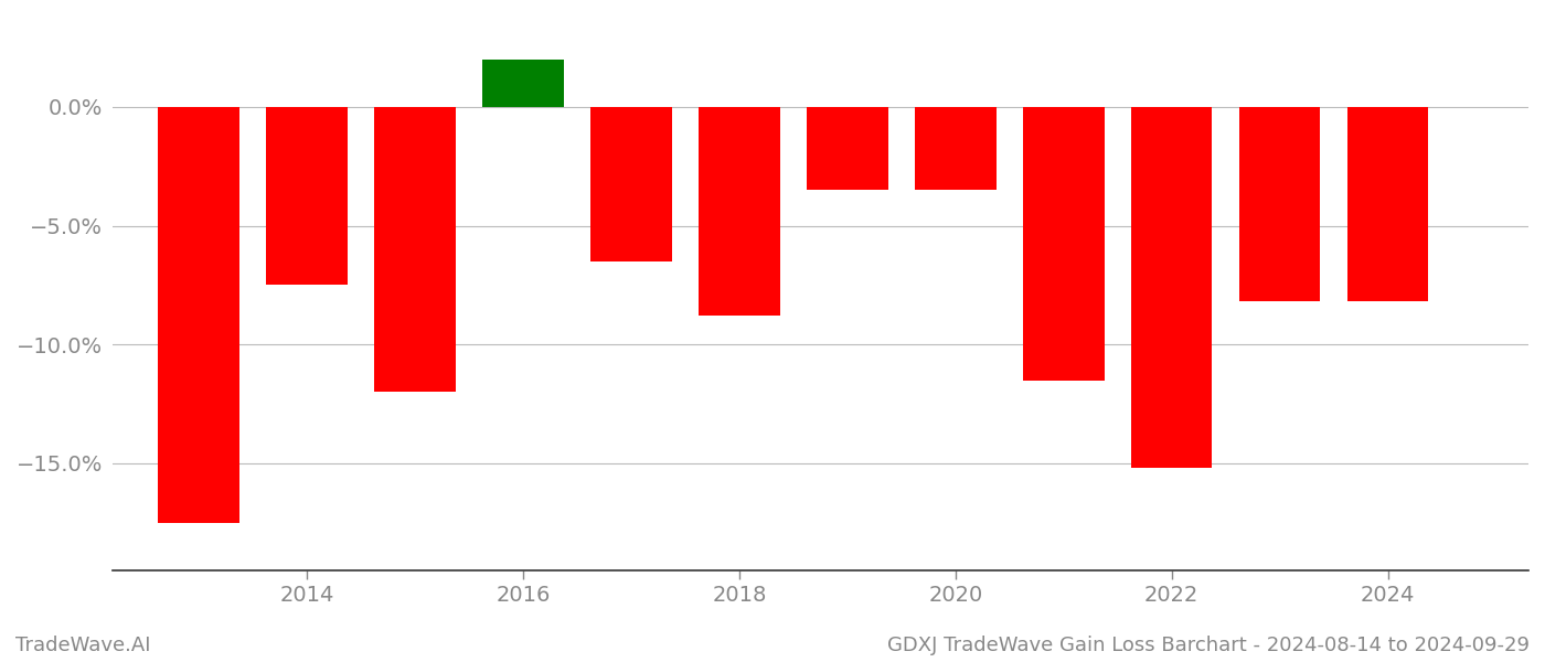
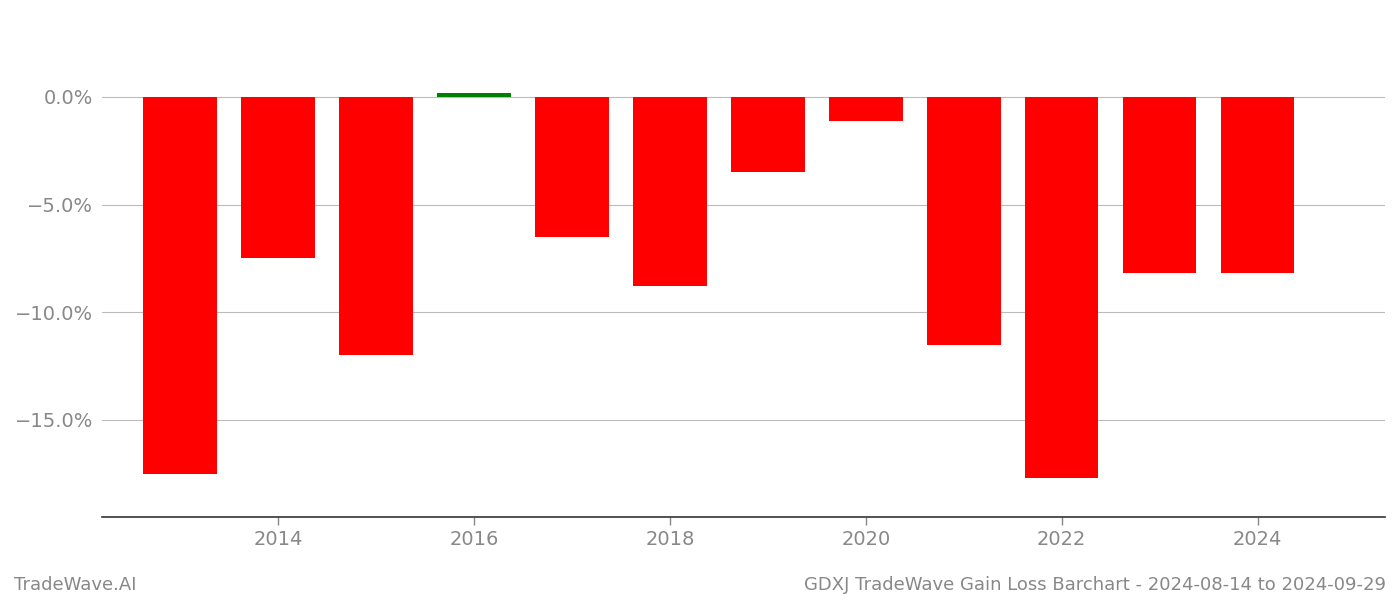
2016: 2.0% -> 0.2%
2020: -3.5% -> -1.1%
2022: -15.2% -> -17.7%
